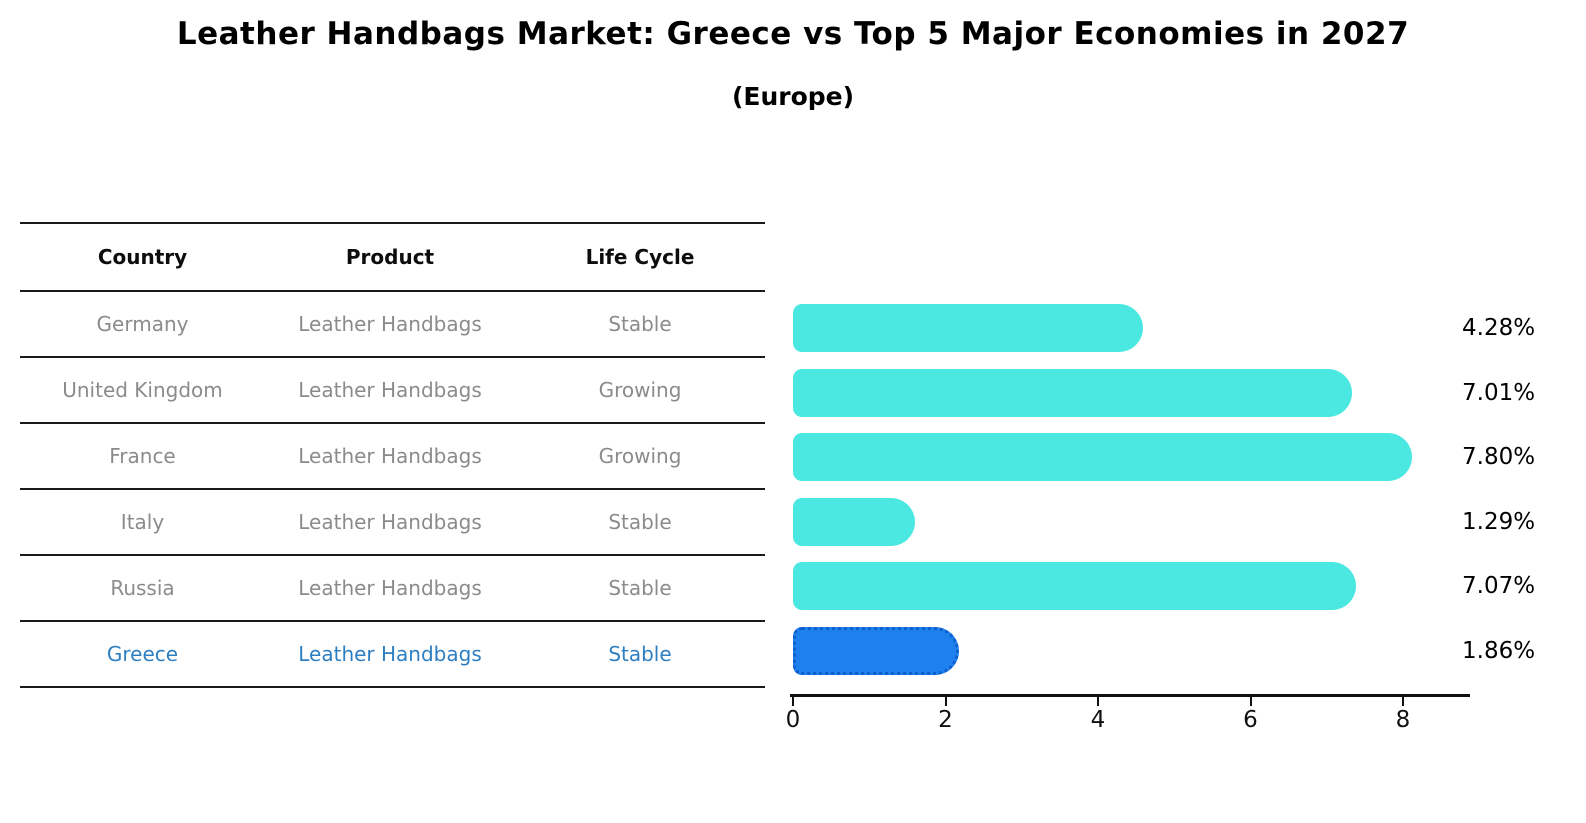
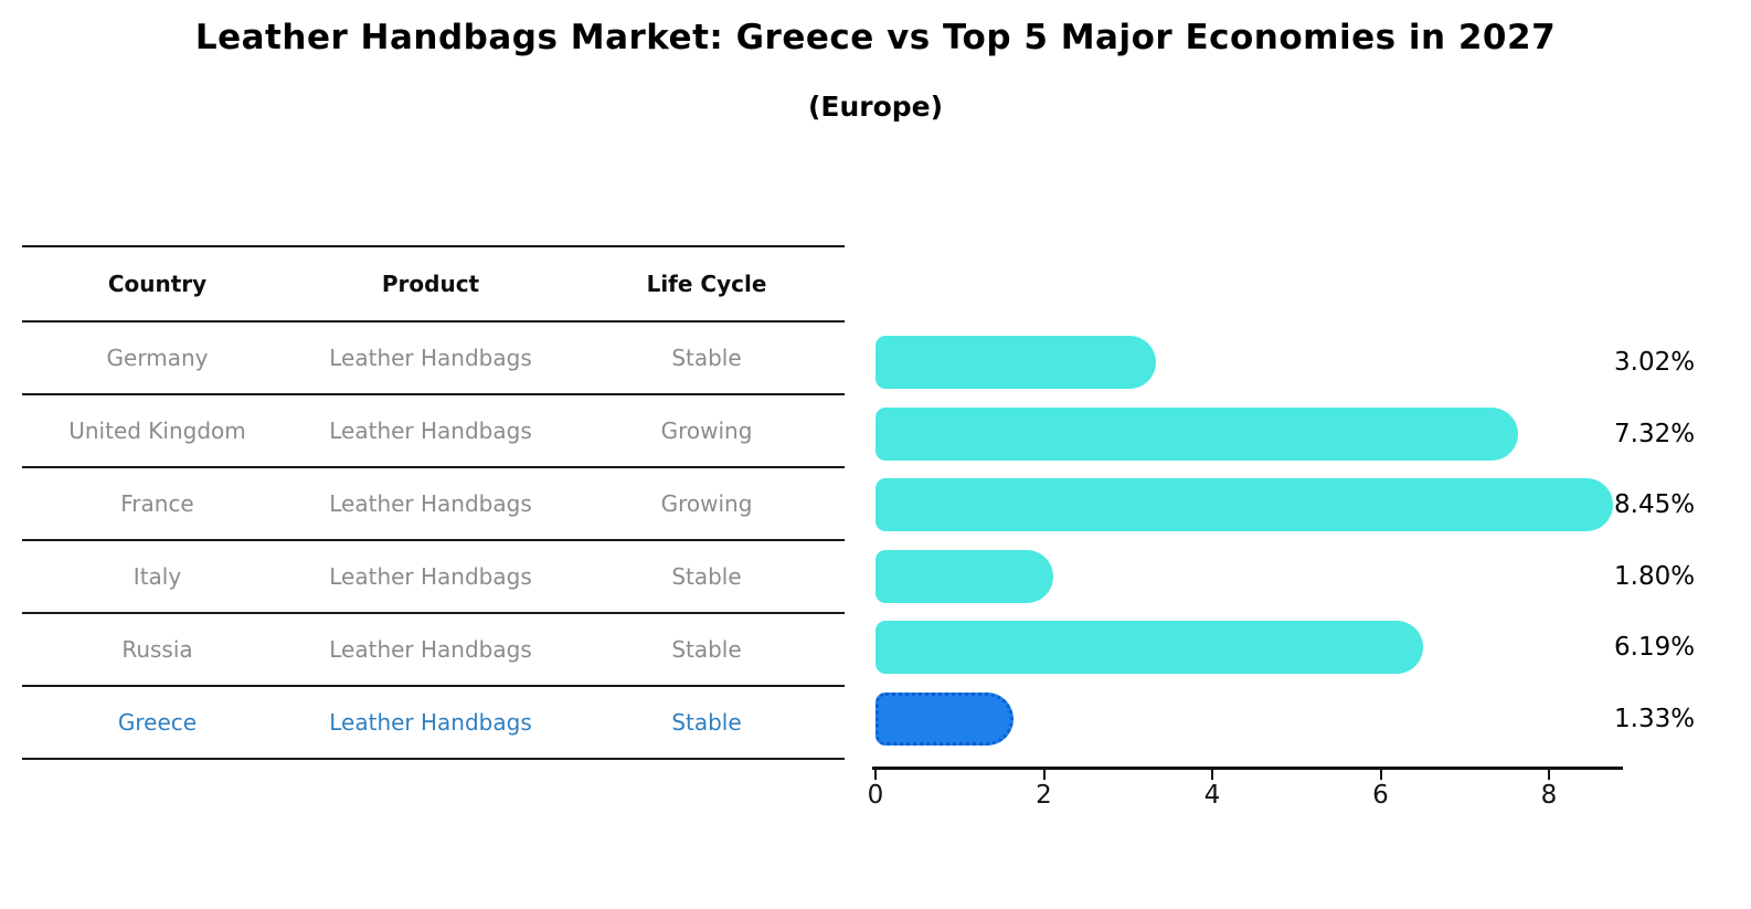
Germany: 4.28% -> 3.02%
United Kingdom: 7.01% -> 7.32%
France: 7.80% -> 8.45%
Italy: 1.29% -> 1.80%
Russia: 7.07% -> 6.19%
Greece: 1.86% -> 1.33%
